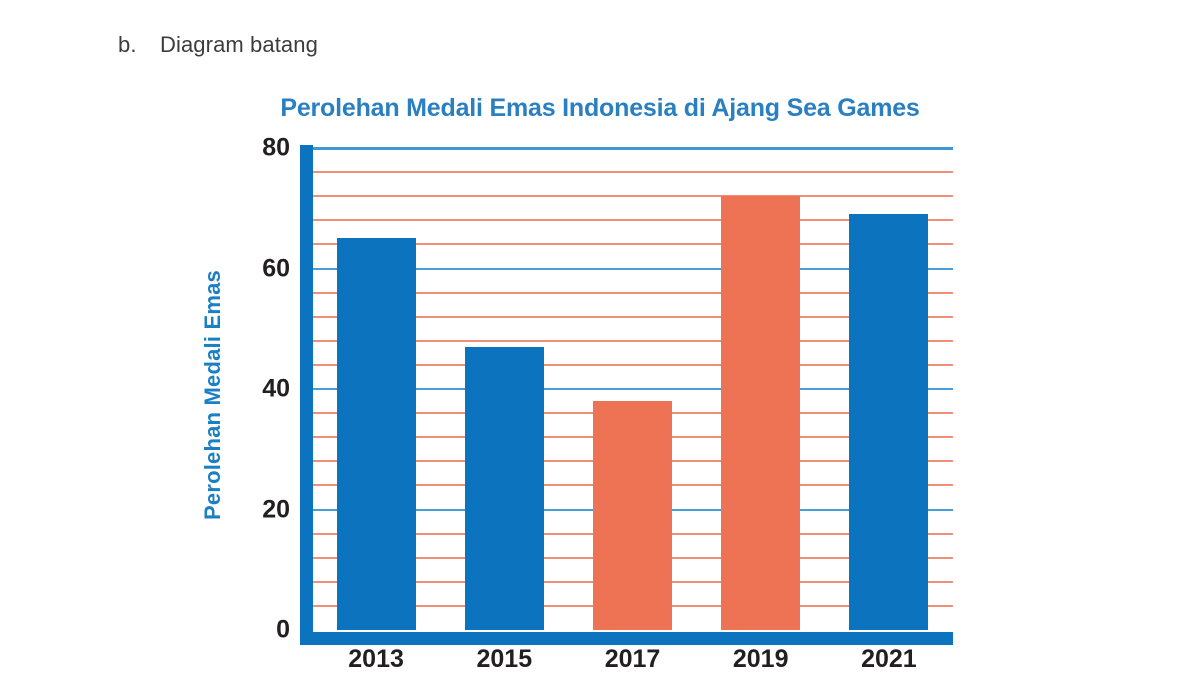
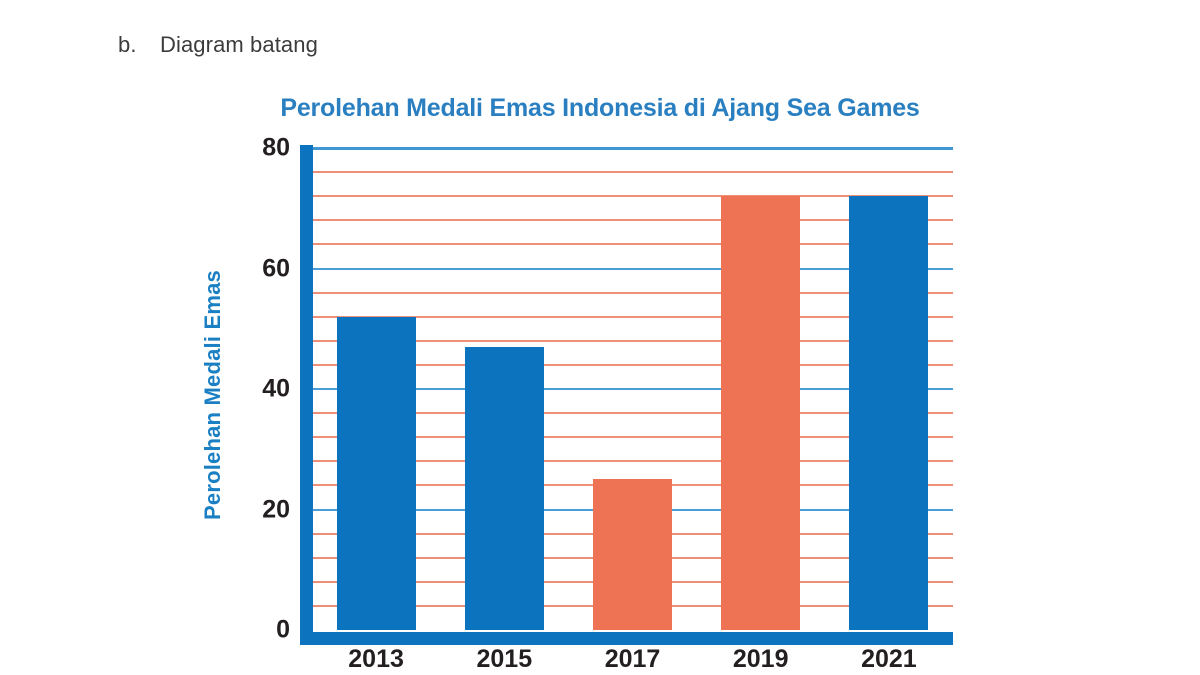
2013: 65 -> 52
2017: 38 -> 25
2021: 69 -> 72
